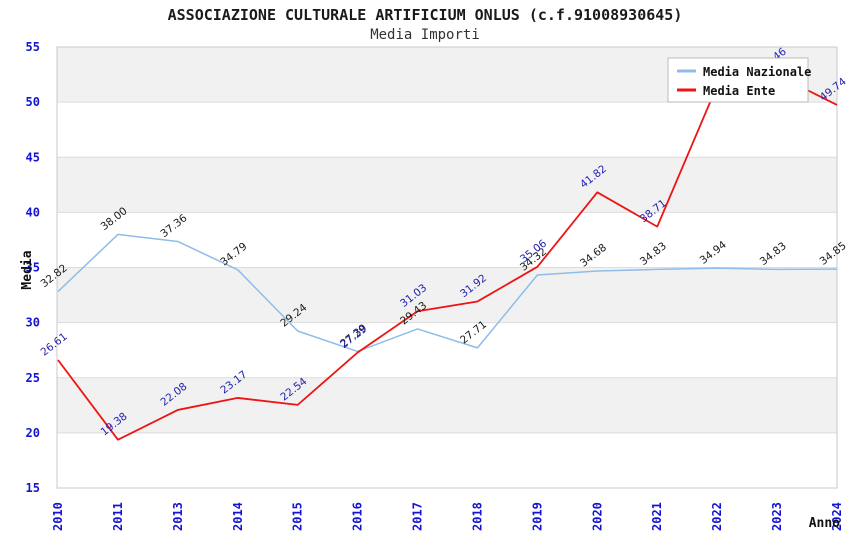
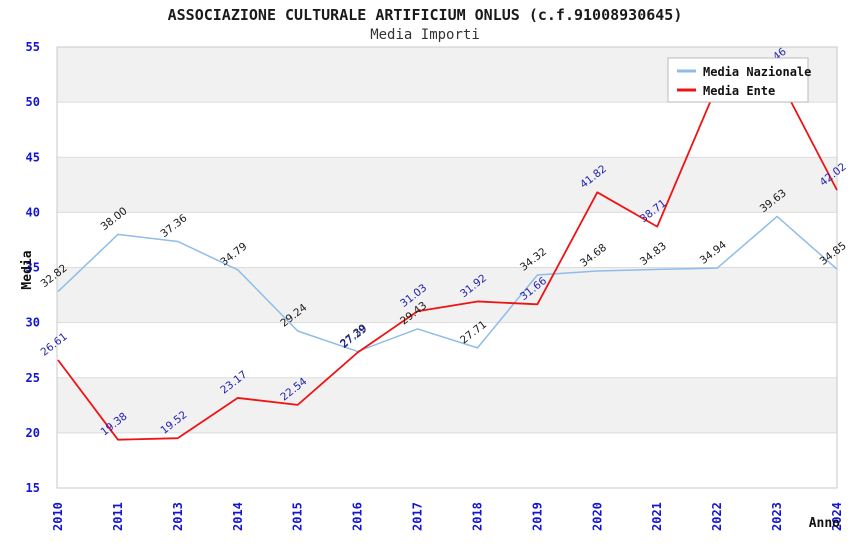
Media Ente/2013: 22.08 -> 19.52
Media Ente/2019: 35.06 -> 31.66
Media Nazionale/2023: 34.83 -> 39.63
Media Ente/2024: 49.74 -> 42.02
